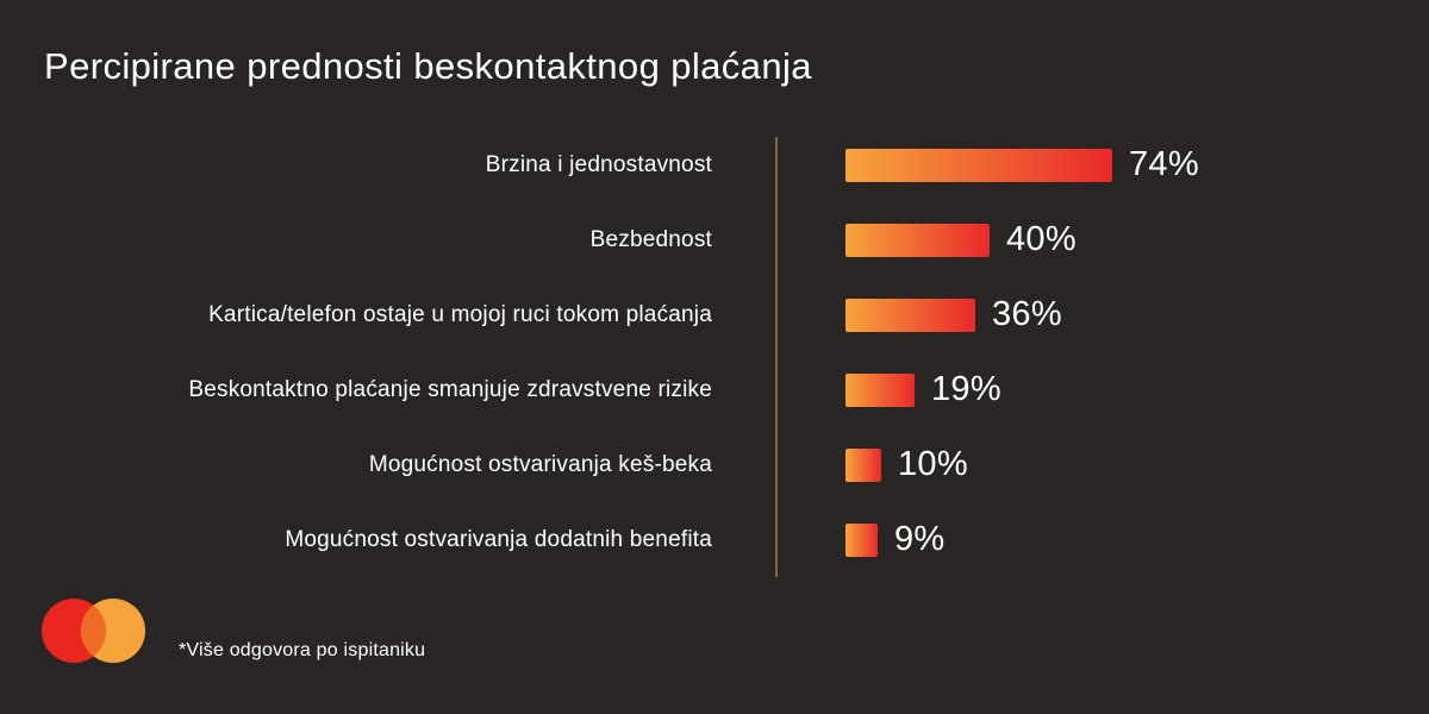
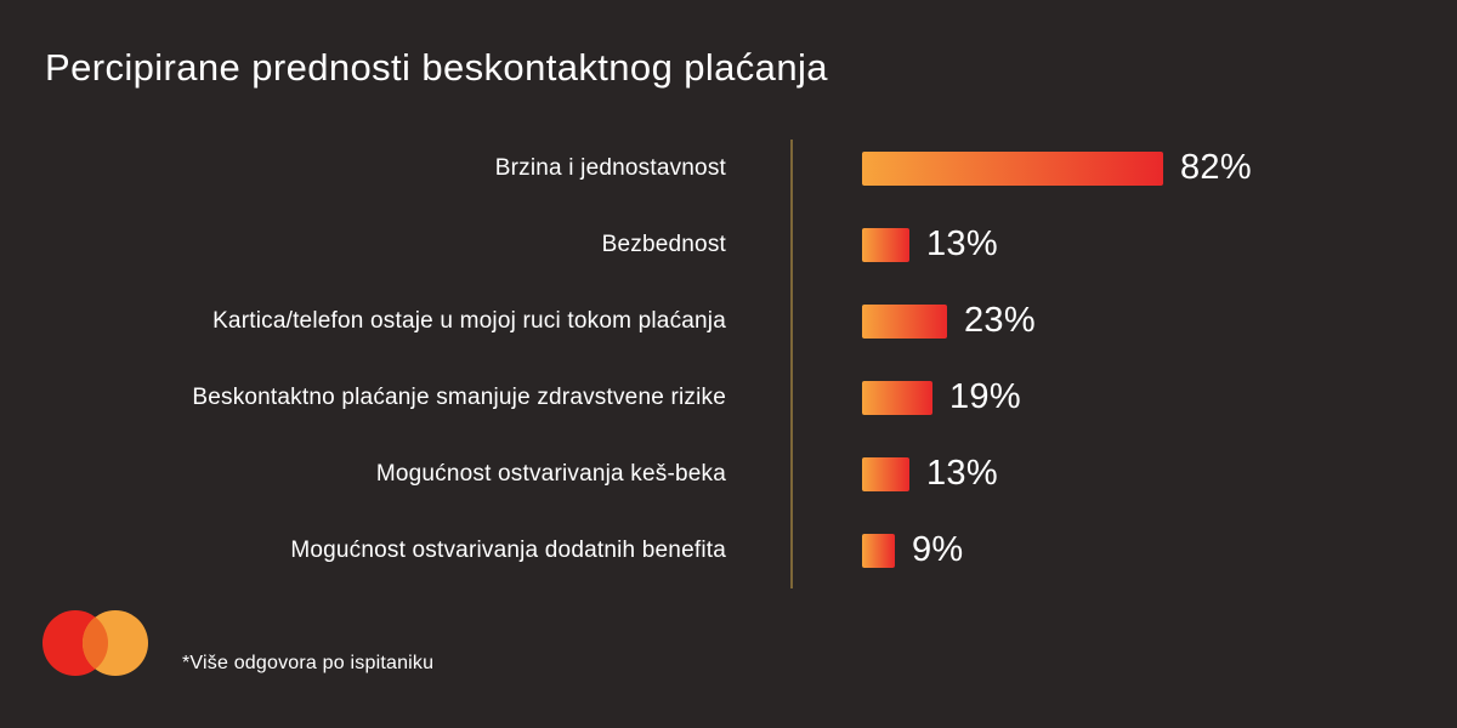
Brzina i jednostavnost: 74% -> 82%
Bezbednost: 40% -> 13%
Kartica/telefon ostaje u mojoj ruci tokom plaćanja: 36% -> 23%
Mogućnost ostvarivanja keš-beka: 10% -> 13%
